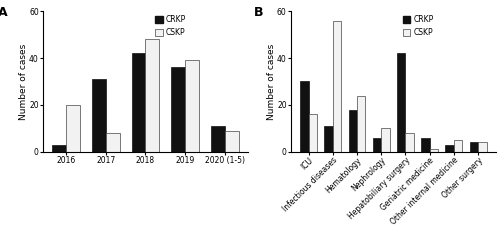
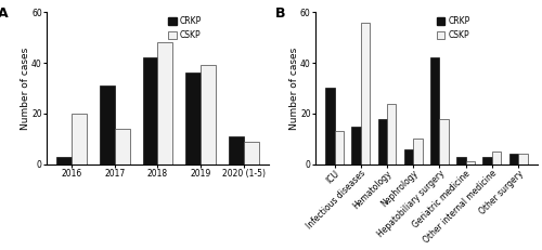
CSKP/2017: 8 -> 14
CSKP/ICU: 16 -> 13
CRKP/Infectious diseases: 11 -> 15
CSKP/Hepatobiliary surgery: 8 -> 18
CRKP/Geriatric medicine: 6 -> 3
